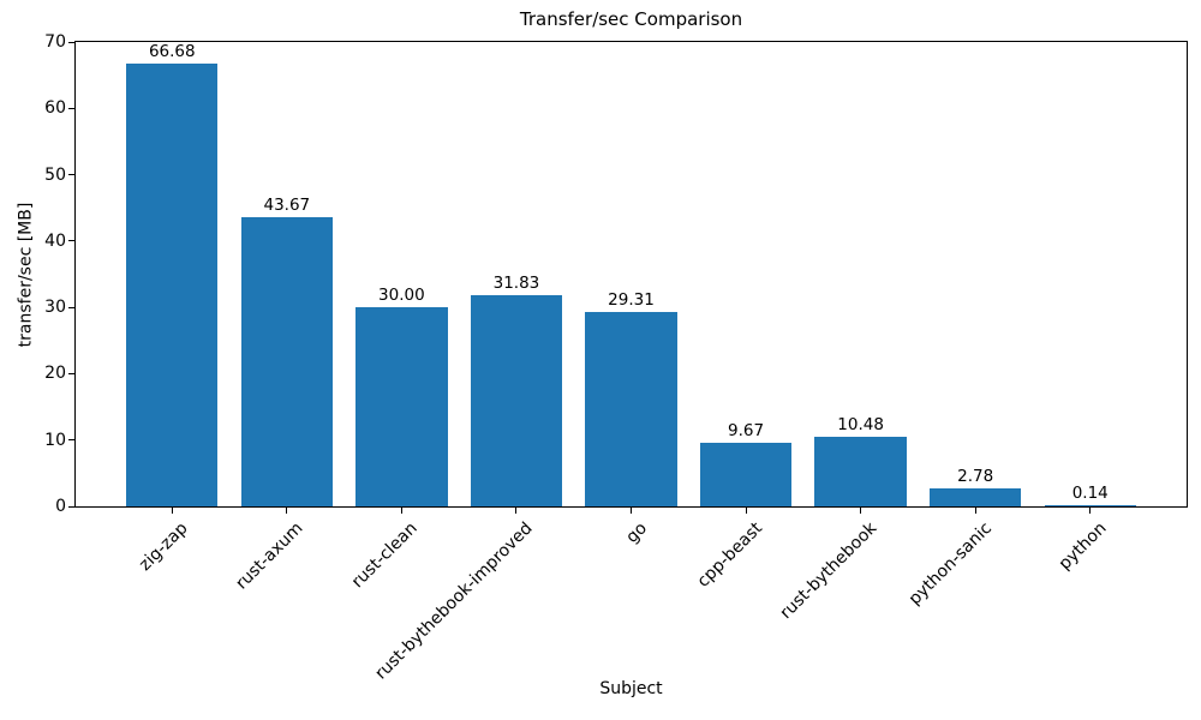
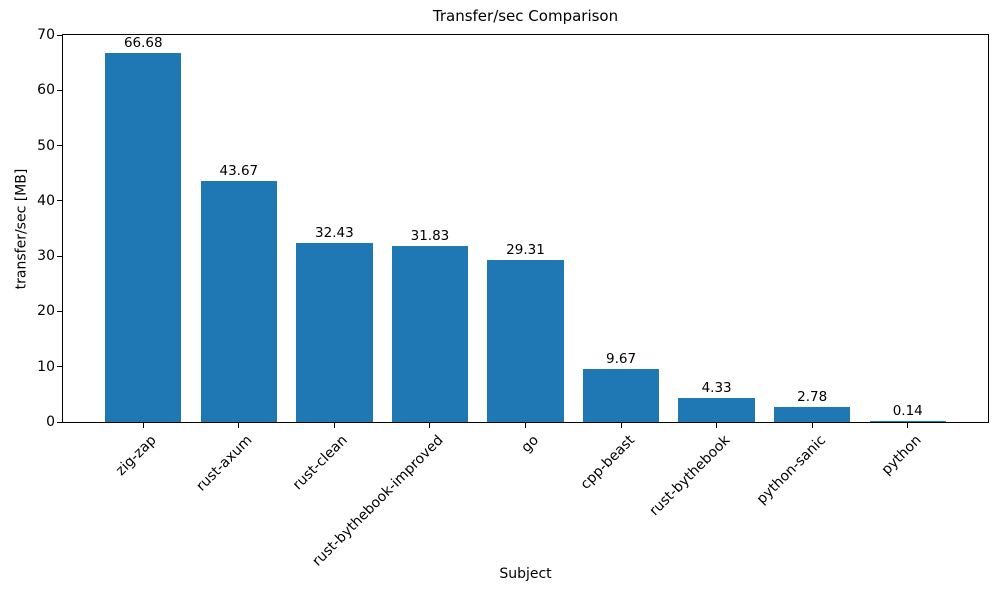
rust-clean: 30.00 -> 32.43
rust-bythebook: 10.48 -> 4.33
